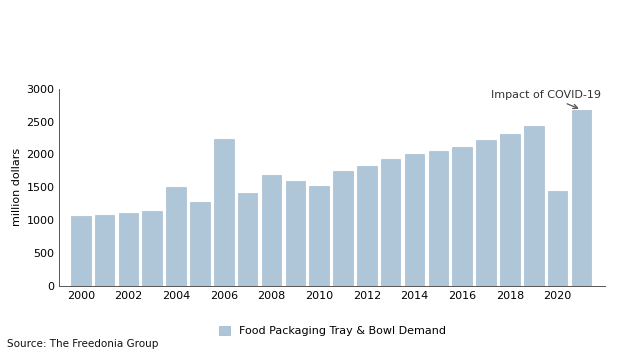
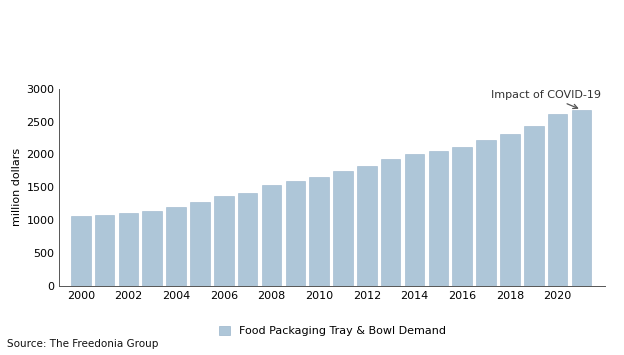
2004: 1500 -> 1200
2006: 2240 -> 1360
2008: 1680 -> 1540
2010: 1520 -> 1660
2020: 1440 -> 2620
